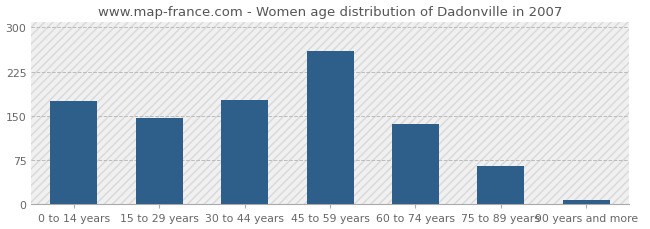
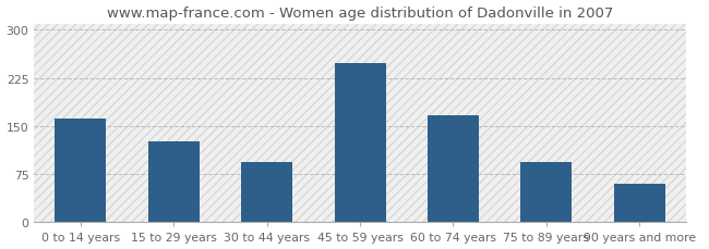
0 to 14 years: 175 -> 162
15 to 29 years: 147 -> 126
30 to 44 years: 177 -> 94
45 to 59 years: 260 -> 248
60 to 74 years: 136 -> 166
75 to 89 years: 65 -> 94
90 years and more: 7 -> 60
